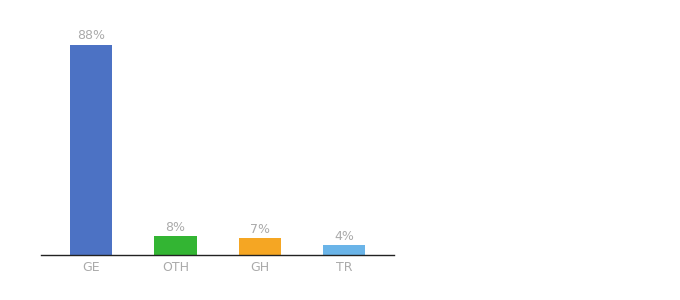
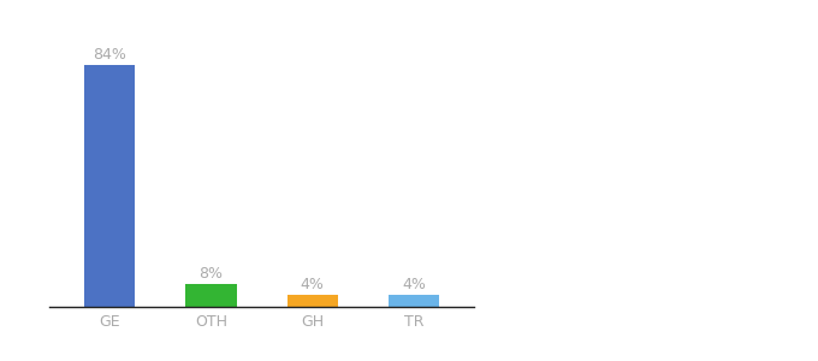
GE: 88% -> 84%
GH: 7% -> 4%
